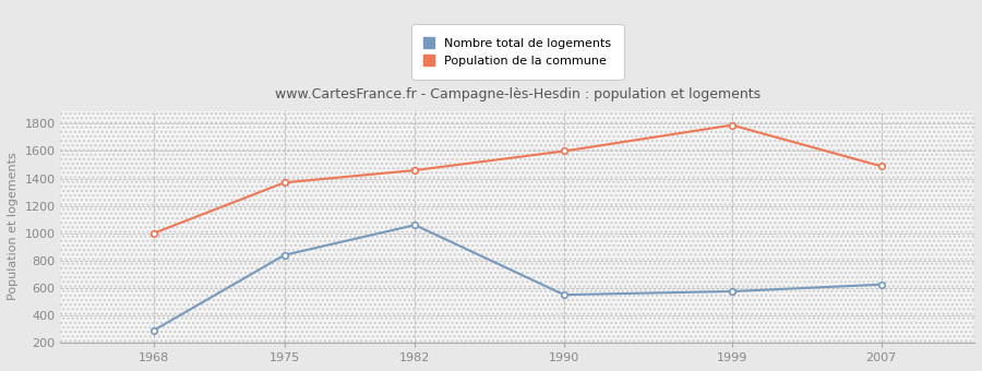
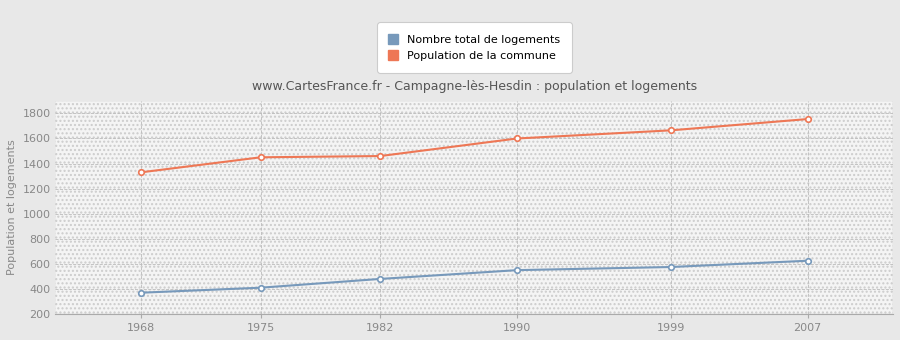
Nombre total de logements/1968: 290 -> 370
Population de la commune/1968: 1000 -> 1330
Nombre total de logements/1975: 840 -> 410
Population de la commune/1975: 1370 -> 1450
Nombre total de logements/1982: 1060 -> 480
Population de la commune/1999: 1790 -> 1660
Population de la commune/2007: 1490 -> 1760
